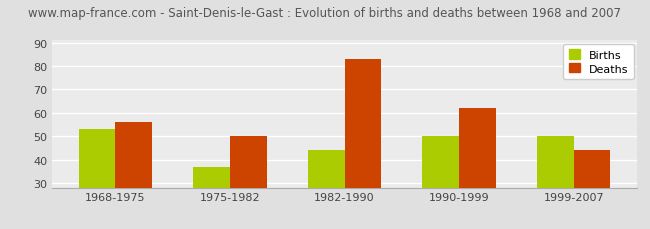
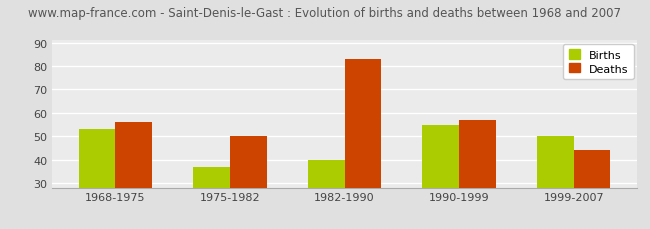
Births/1982-1990: 44 -> 40
Births/1990-1999: 50 -> 55
Deaths/1990-1999: 62 -> 57
